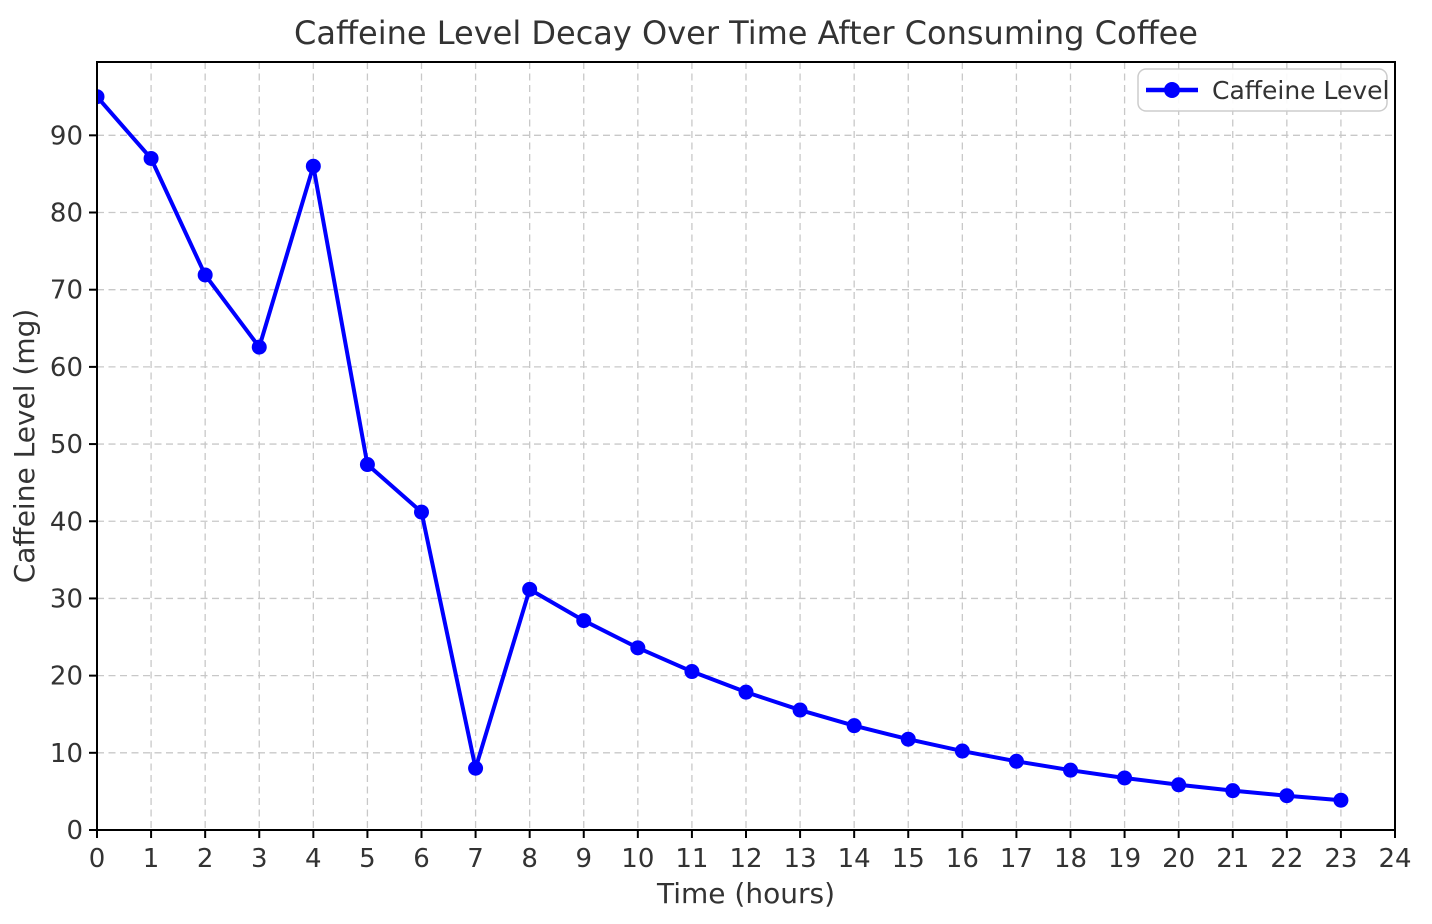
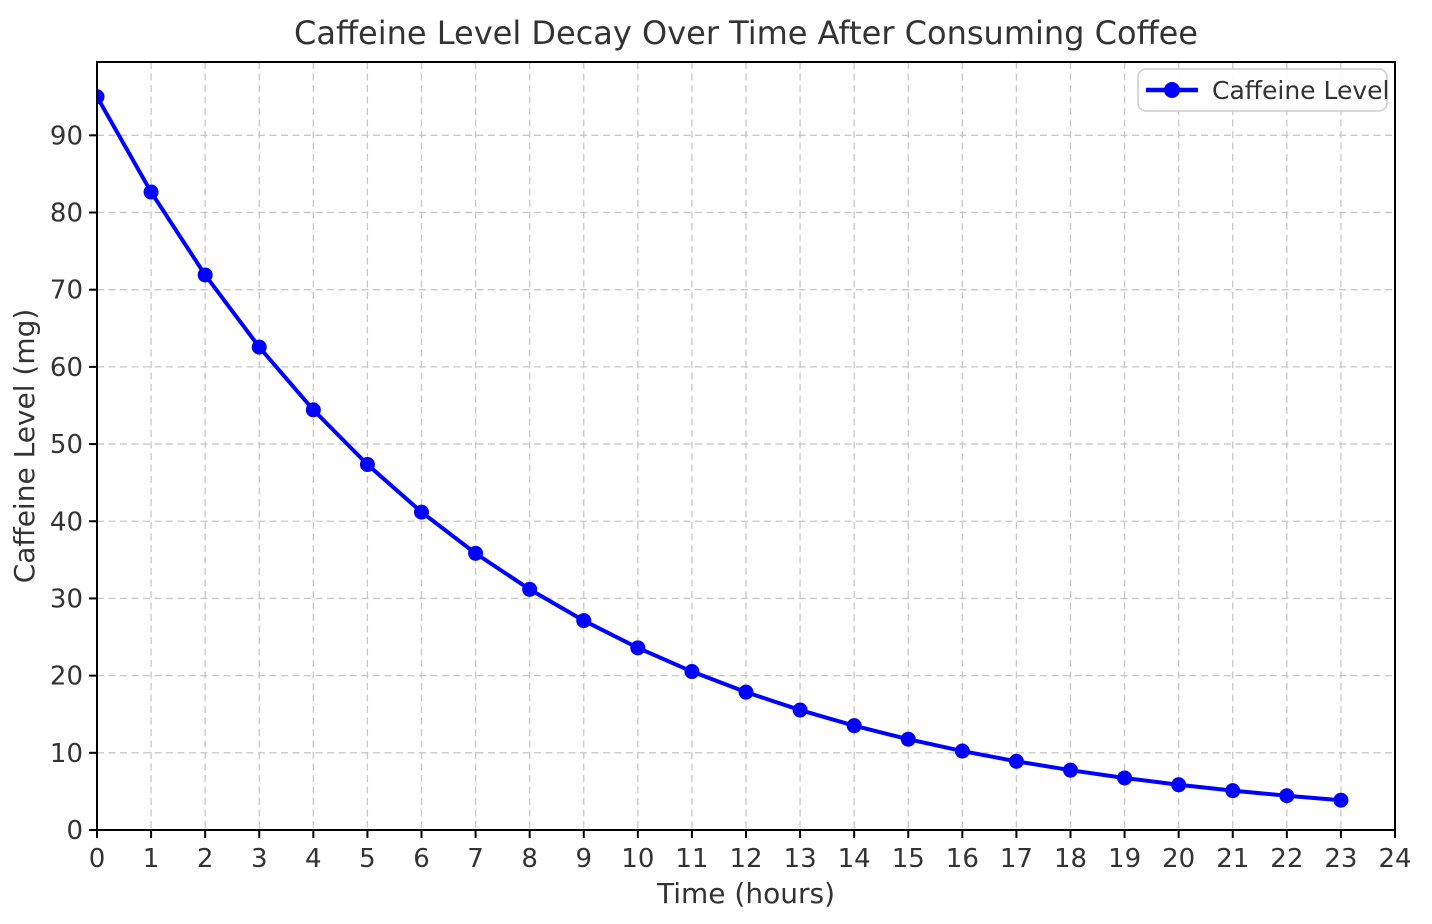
1: 87 -> 83
4: 86 -> 54
7: 8 -> 36
